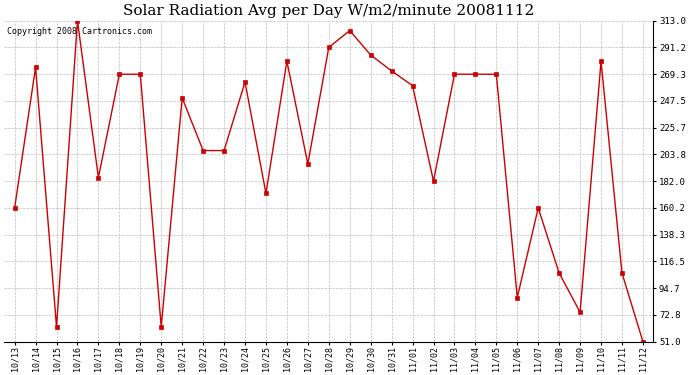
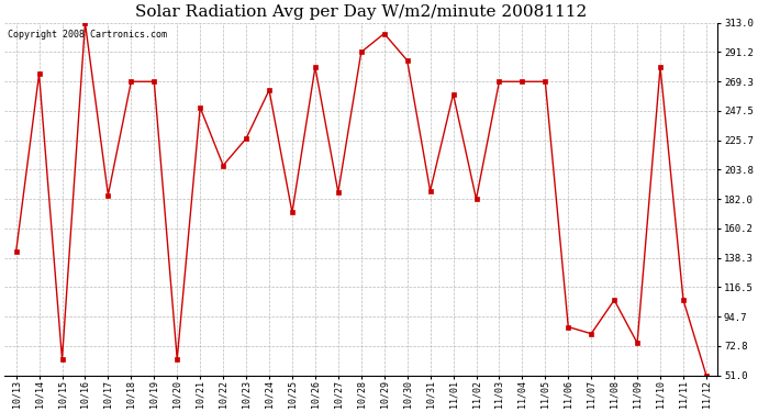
10/13: 160 -> 143
10/23: 207 -> 227
10/27: 196 -> 187
10/31: 272 -> 188
11/07: 160 -> 82
